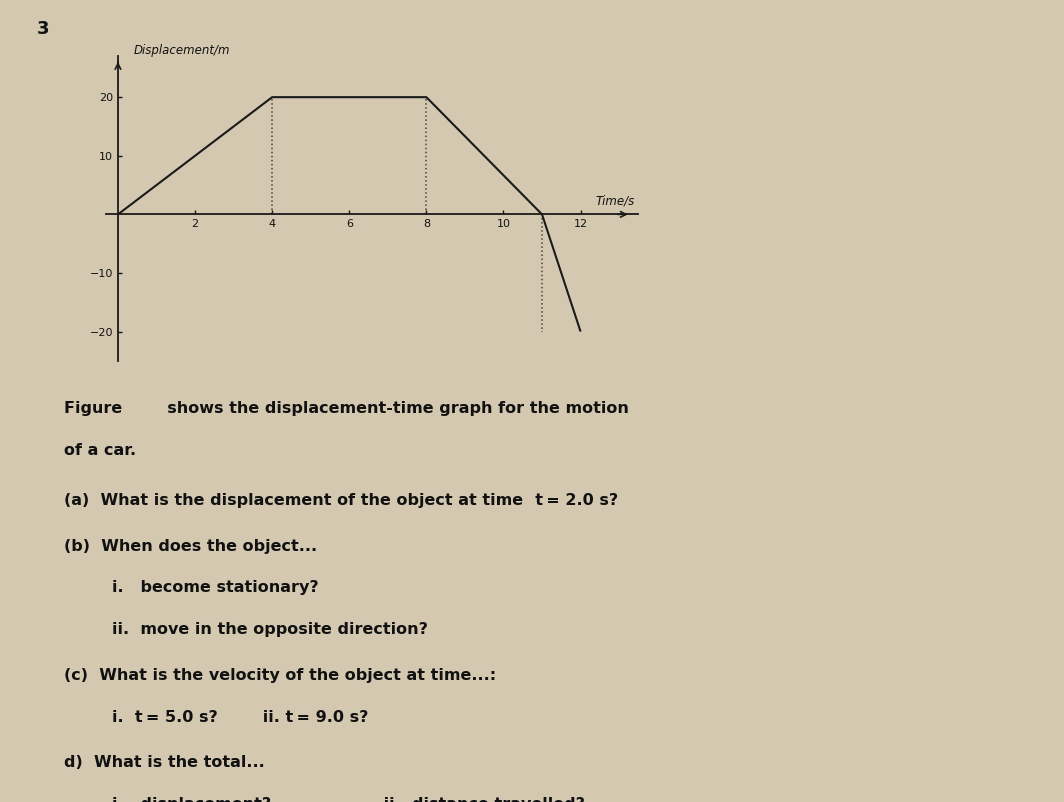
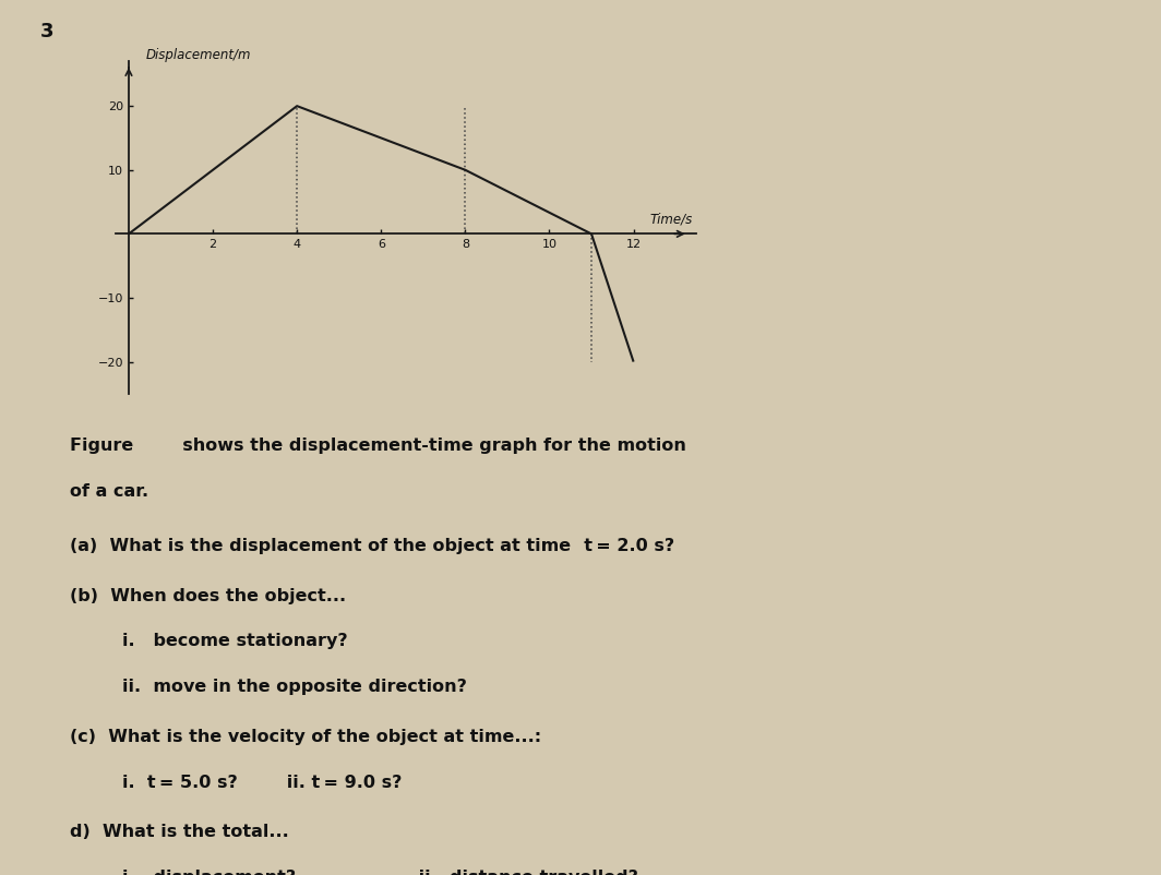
8: 20 -> 10
